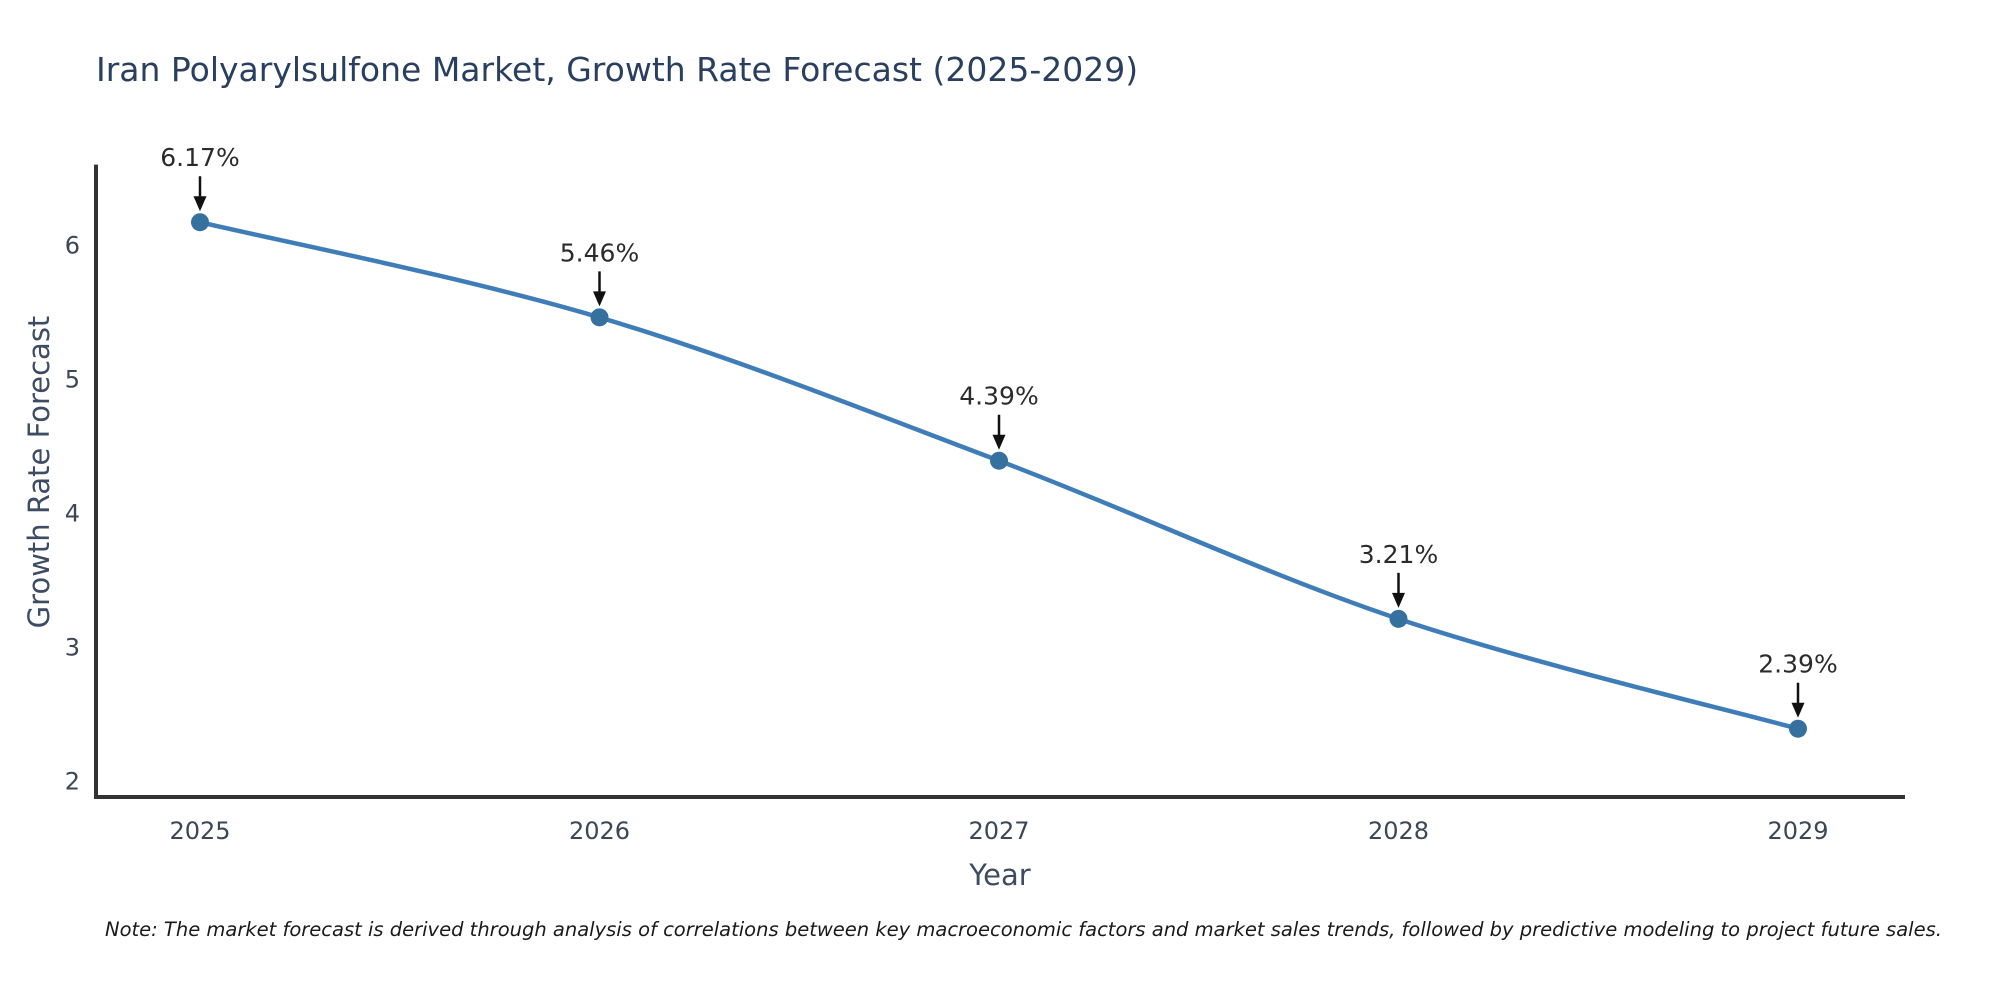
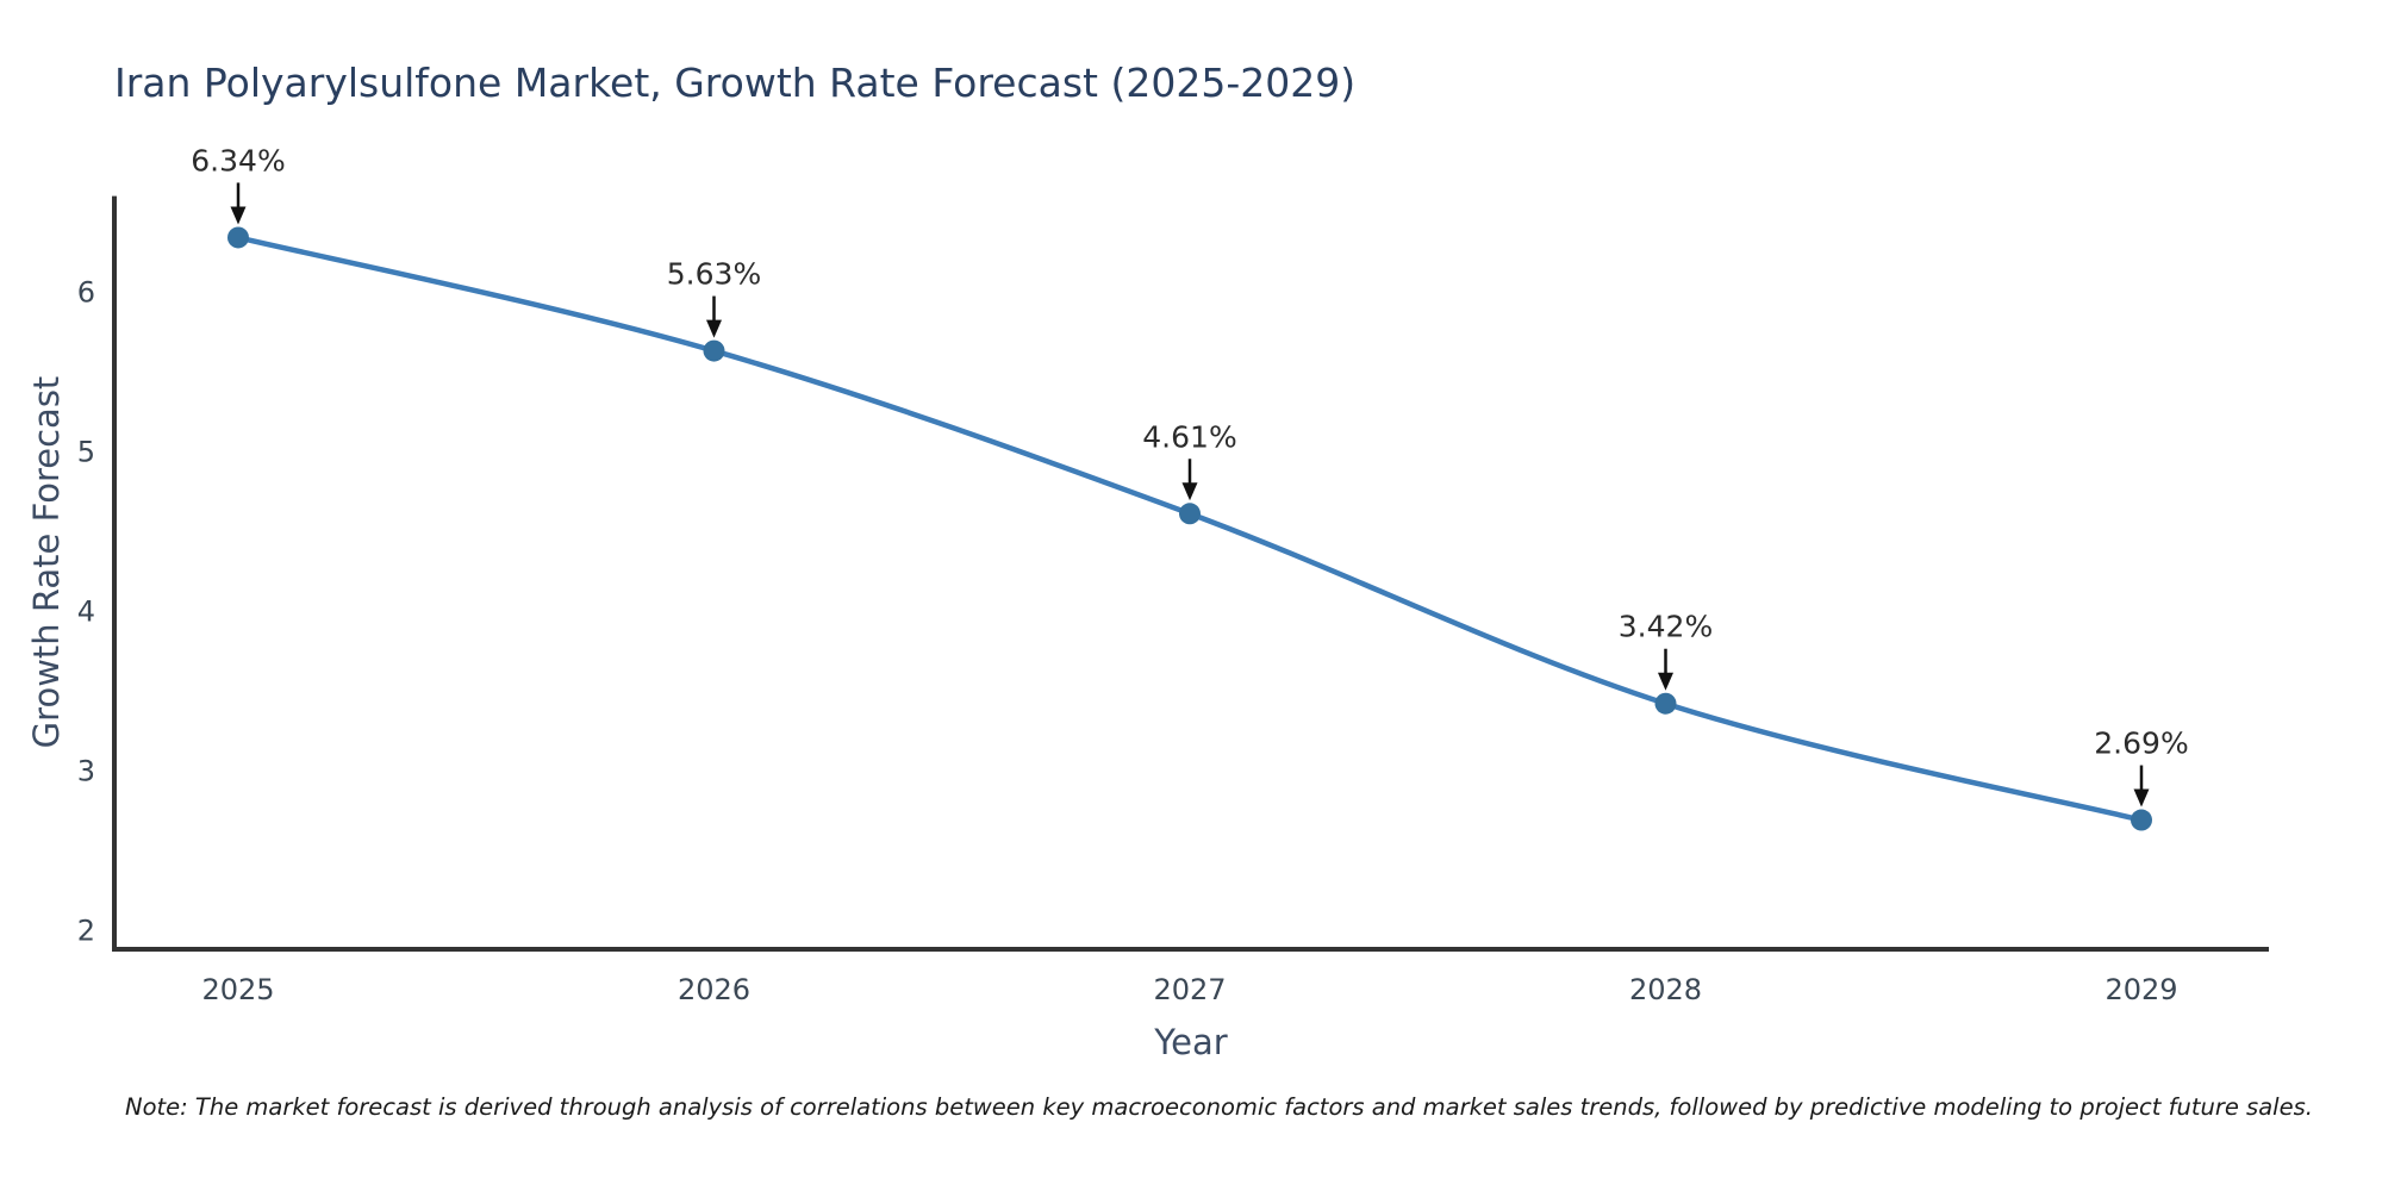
2025: 6.17% -> 6.34%
2026: 5.46% -> 5.63%
2027: 4.39% -> 4.61%
2028: 3.21% -> 3.42%
2029: 2.39% -> 2.69%
